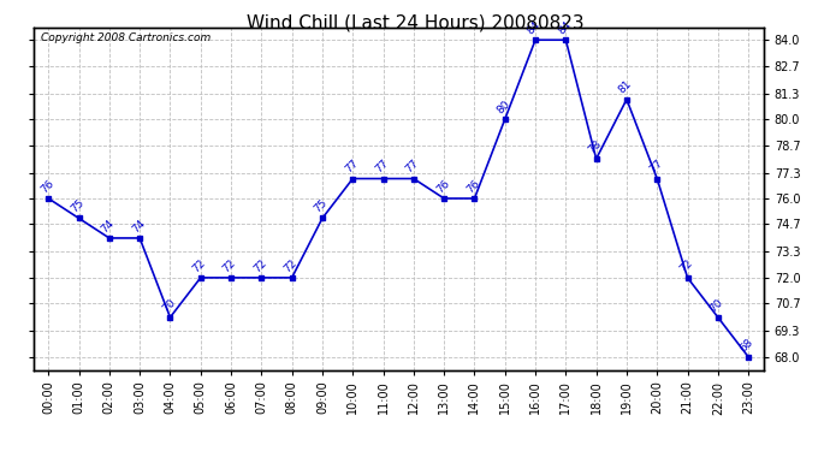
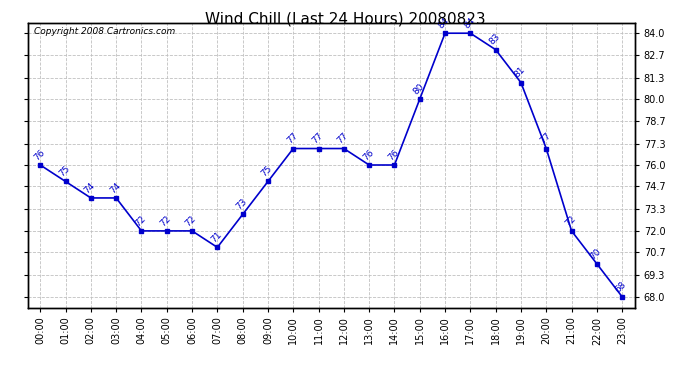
04:00: 70 -> 72
07:00: 72 -> 71
08:00: 72 -> 73
18:00: 78 -> 83
